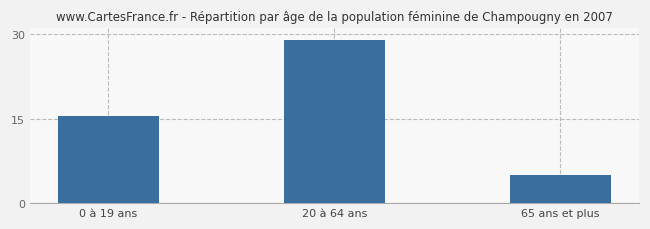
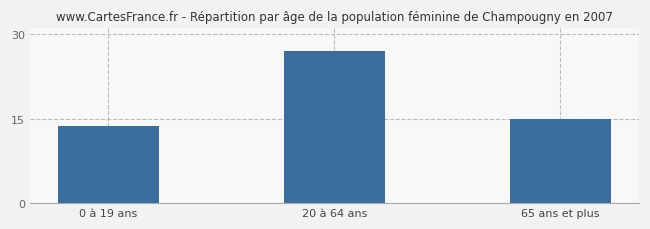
0 à 19 ans: 15.5 -> 13.6
20 à 64 ans: 29.0 -> 27.0
65 ans et plus: 5.0 -> 15.0
